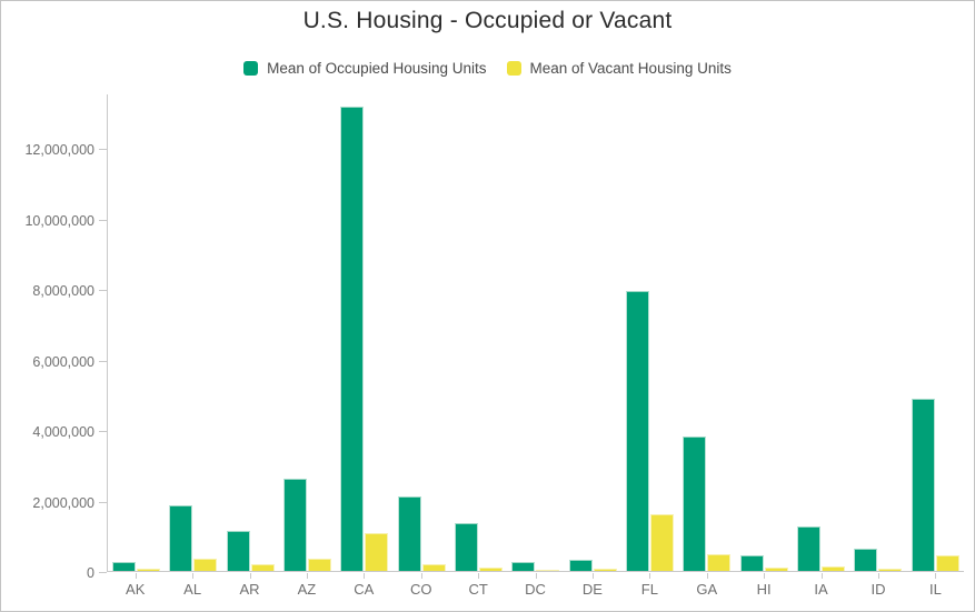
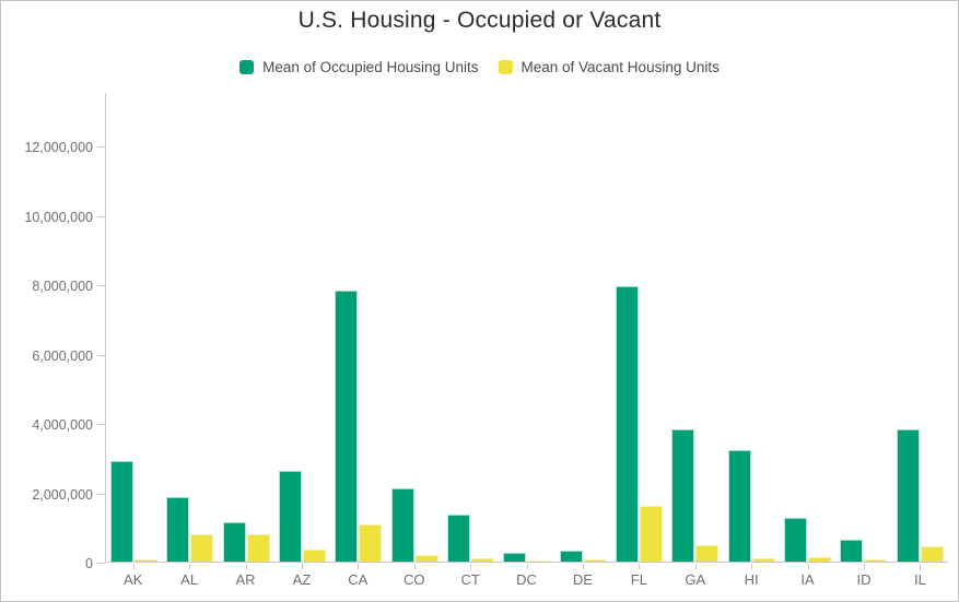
Mean of Occupied Housing Units/AK: 200000 -> 2900000
Mean of Vacant Housing Units/AL: 400000 -> 800000
Mean of Vacant Housing Units/AR: 200000 -> 800000
Mean of Occupied Housing Units/CA: 13200000 -> 7800000
Mean of Occupied Housing Units/HI: 400000 -> 3200000
Mean of Occupied Housing Units/IL: 4900000 -> 3800000
